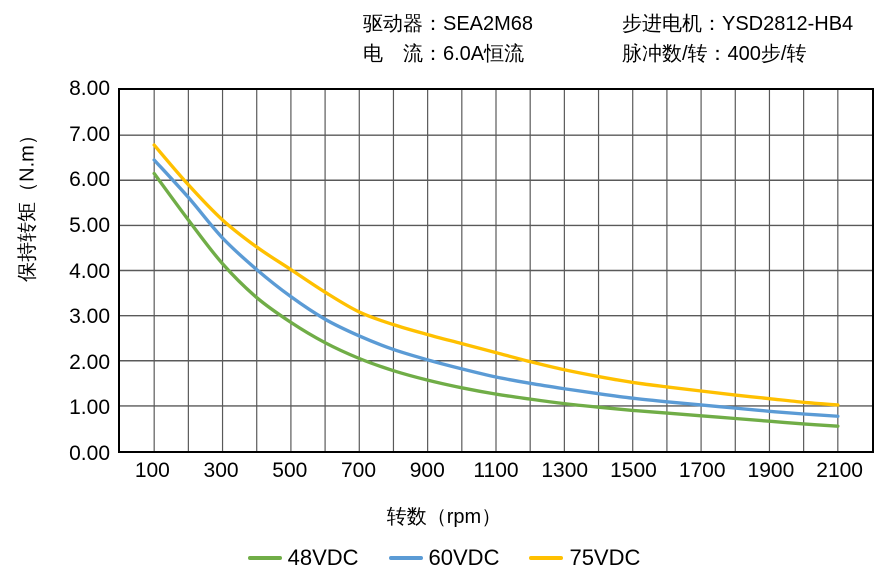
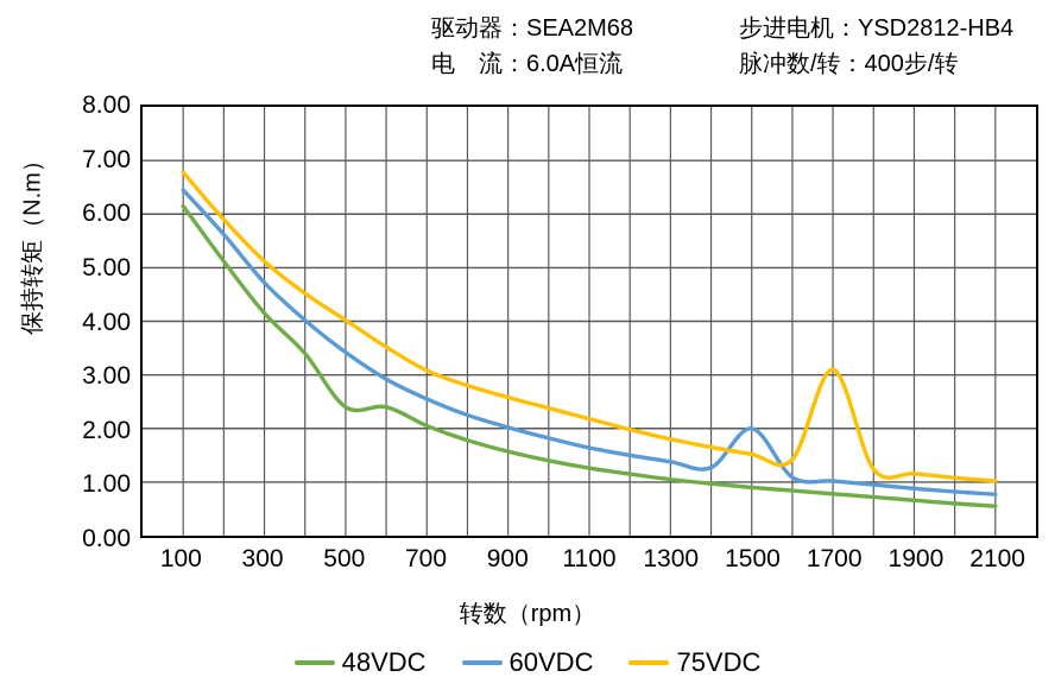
48VDC/500: 2.9 -> 2.4
60VDC/1500: 1.2 -> 2.0
75VDC/1700: 1.3 -> 3.1
